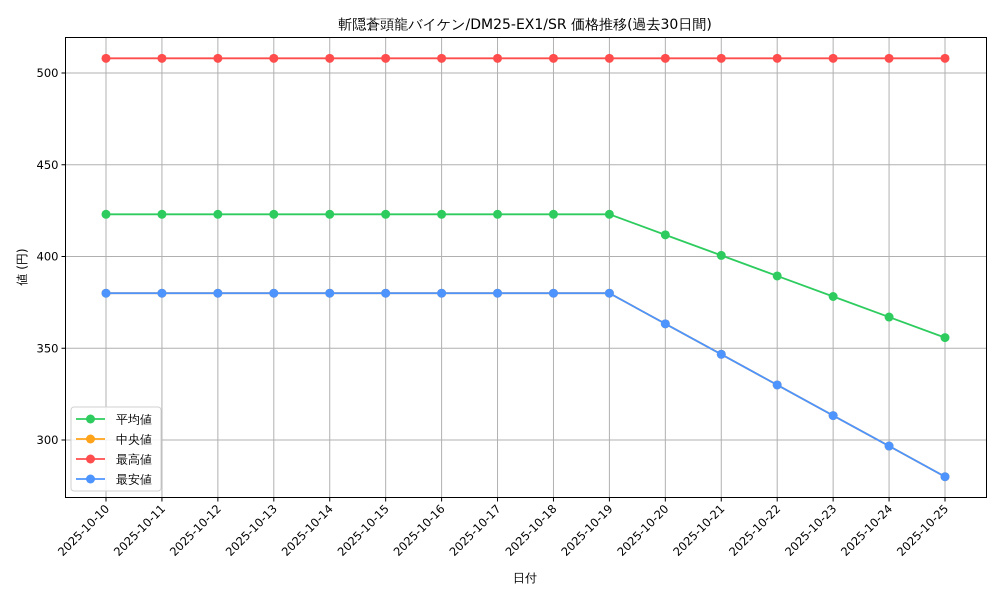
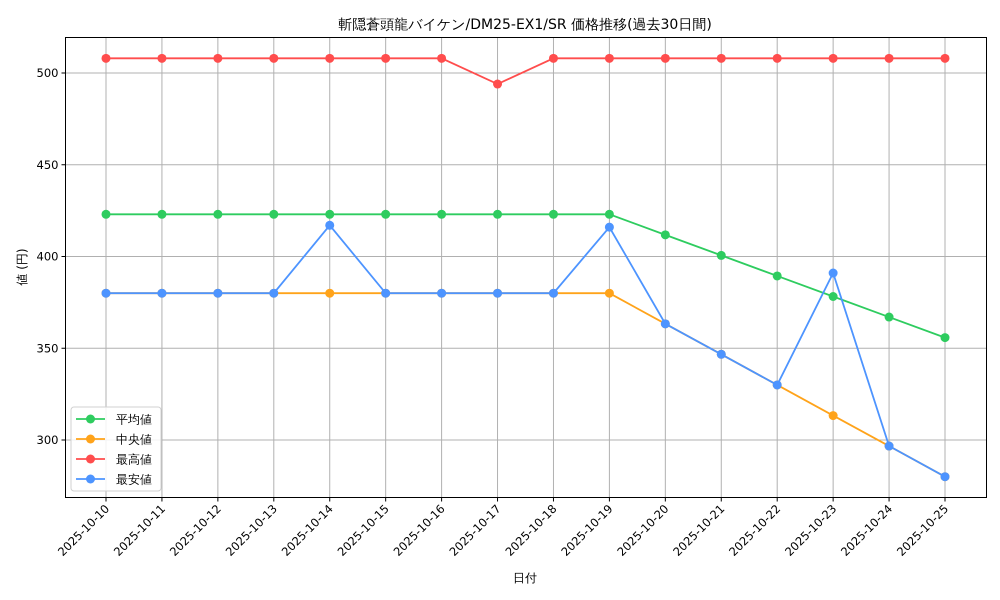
最安値/2025-10-14: 380 -> 417
最高値/2025-10-17: 508 -> 494
最安値/2025-10-19: 380 -> 416
最安値/2025-10-23: 313 -> 391
